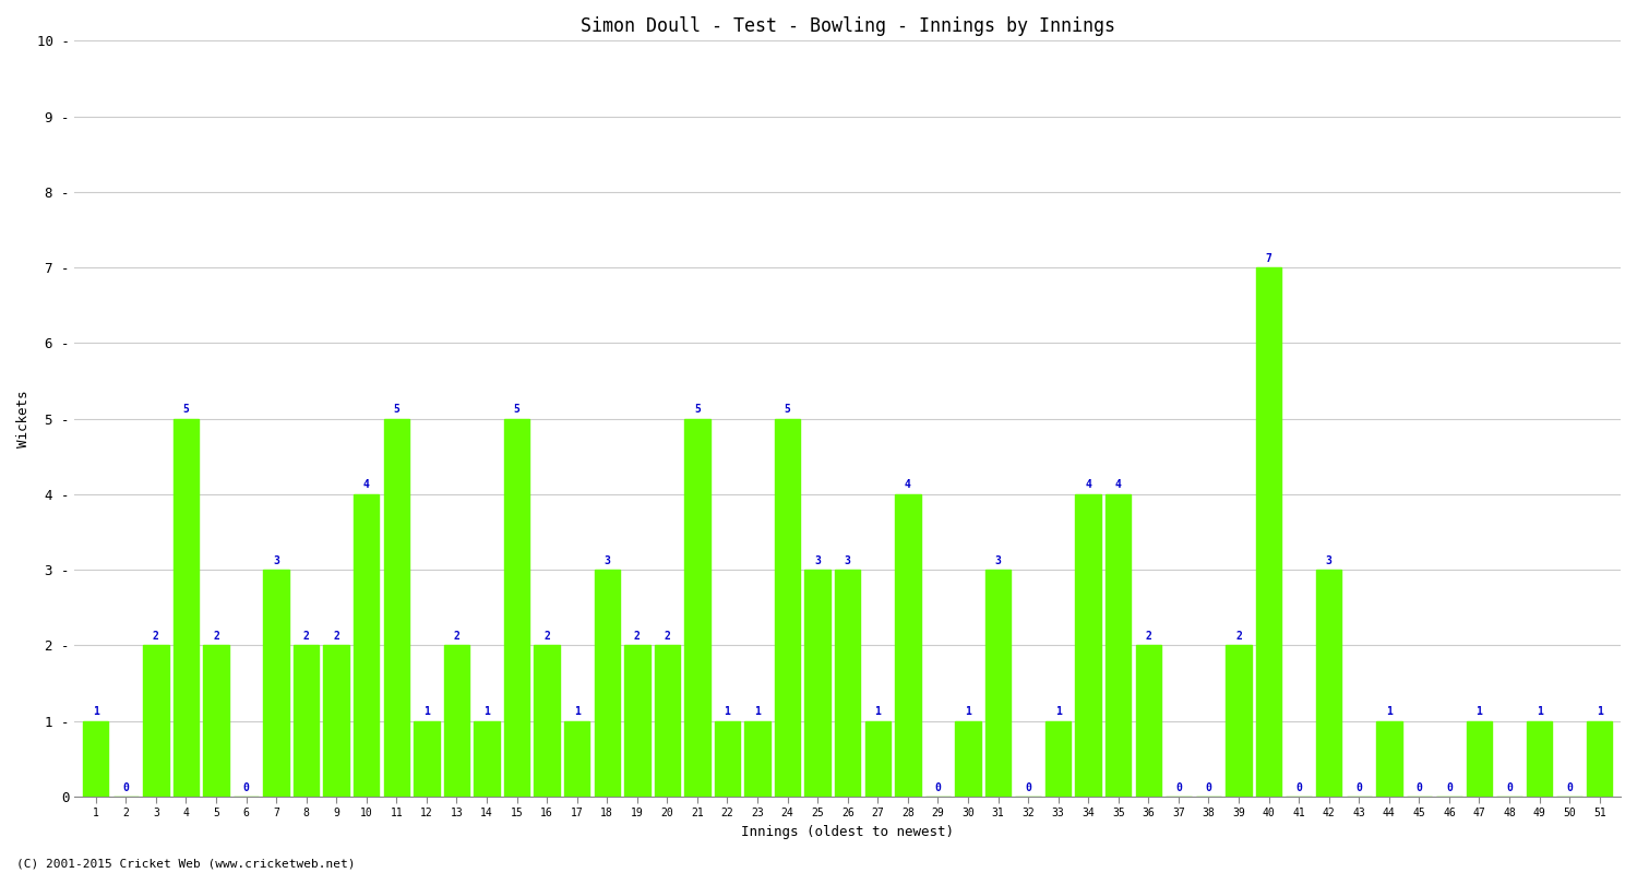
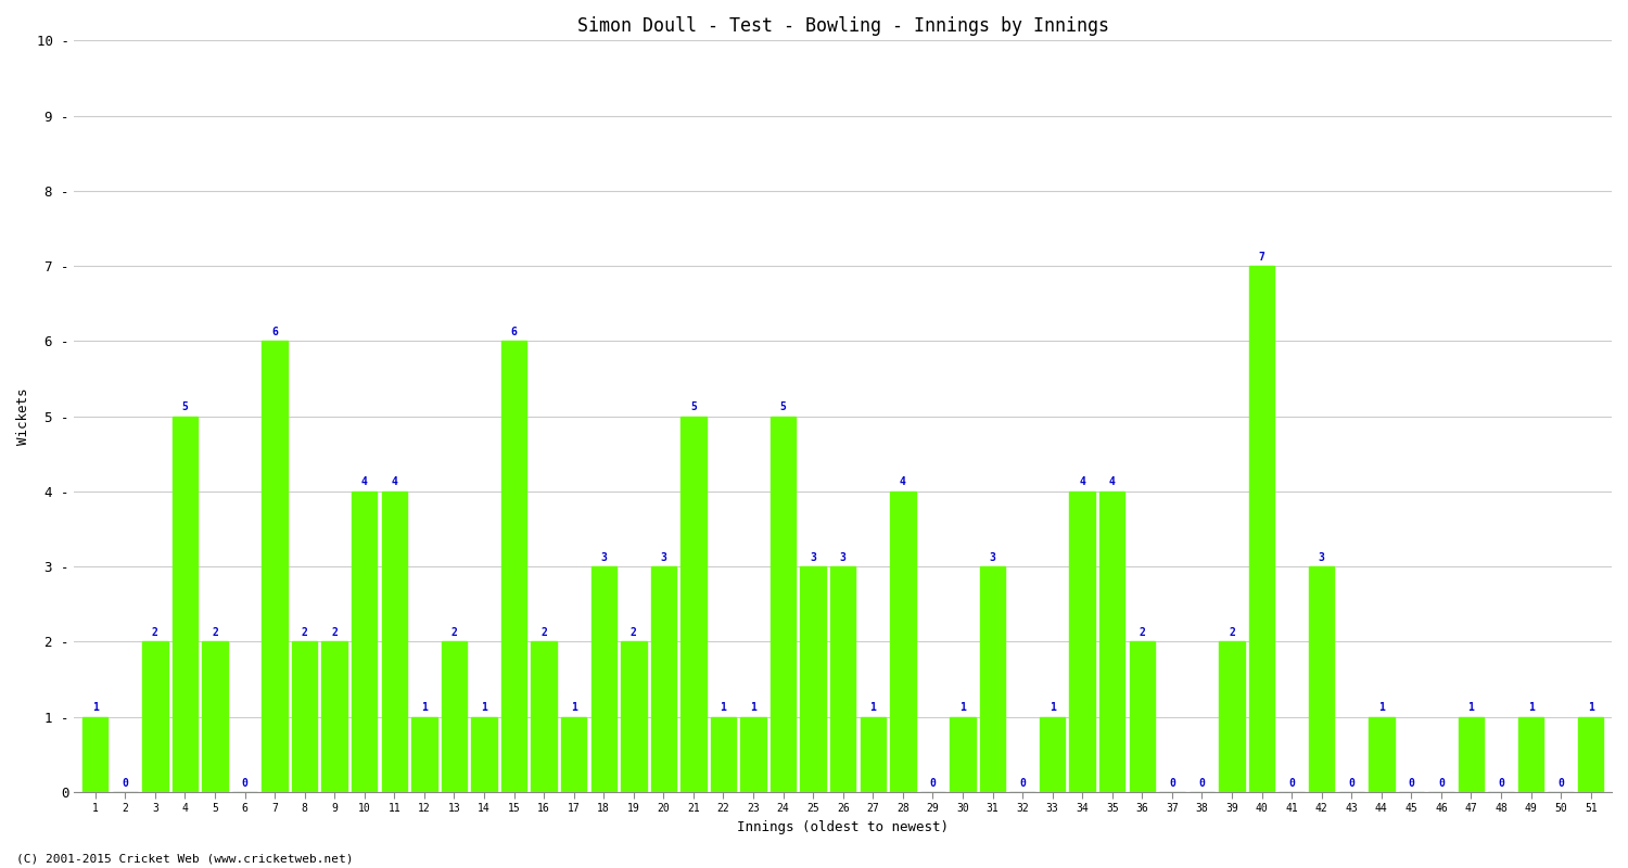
7: 3 -> 6
11: 5 -> 4
15: 5 -> 6
20: 2 -> 3
